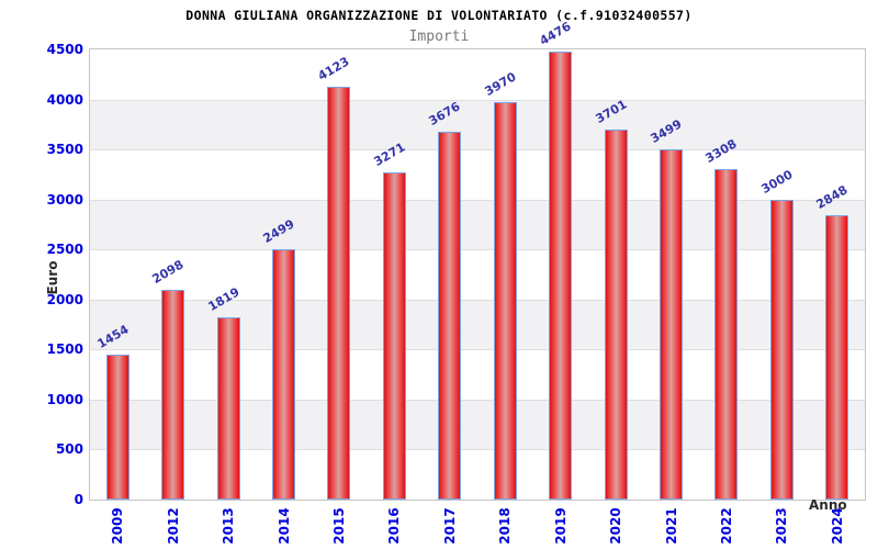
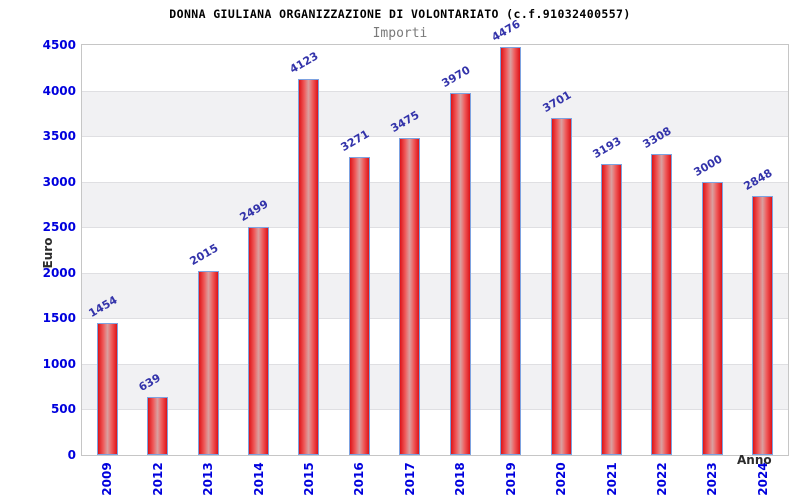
2012: 2098 -> 639
2013: 1819 -> 2015
2017: 3676 -> 3475
2021: 3499 -> 3193
